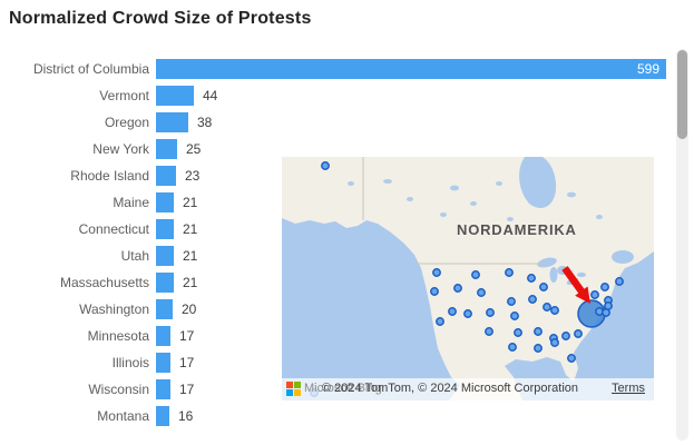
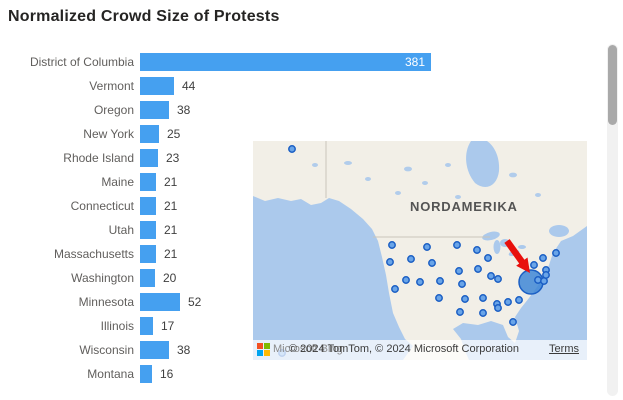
District of Columbia: 599 -> 381
Minnesota: 17 -> 52
Wisconsin: 17 -> 38
